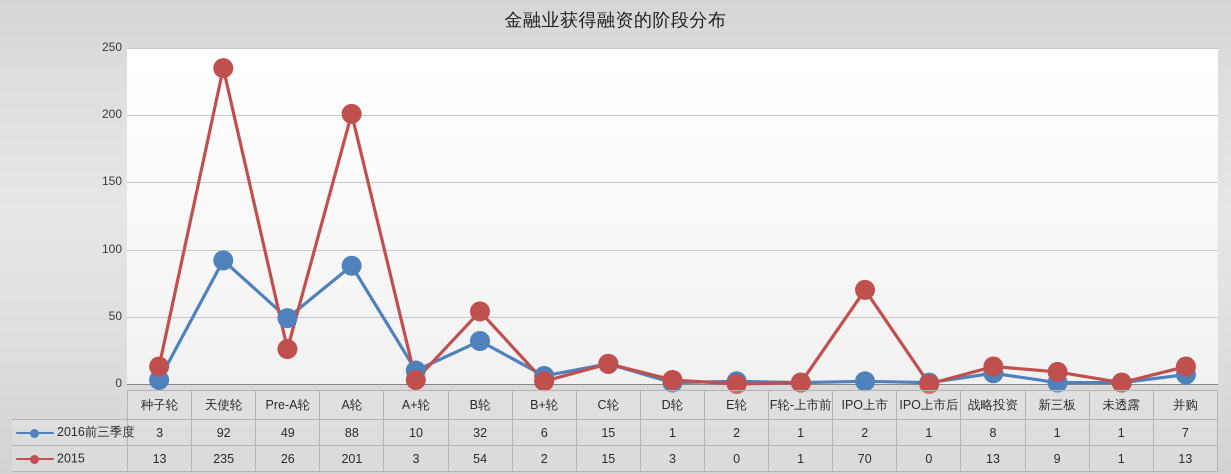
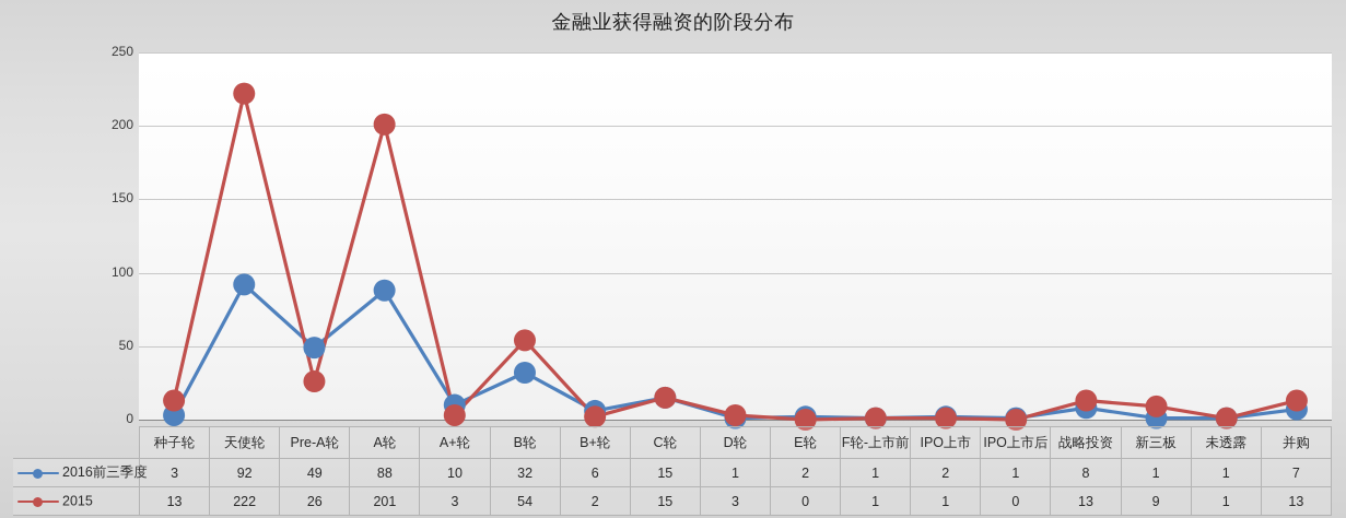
2015/天使轮: 235 -> 222
2015/IPO上市: 70 -> 1
